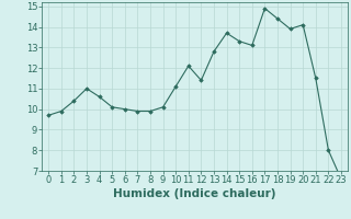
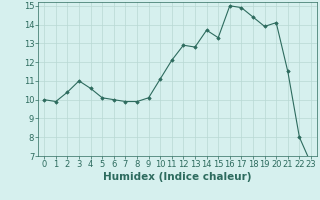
0: 9.7 -> 10.0
12: 11.4 -> 12.9
16: 13.1 -> 15.0
